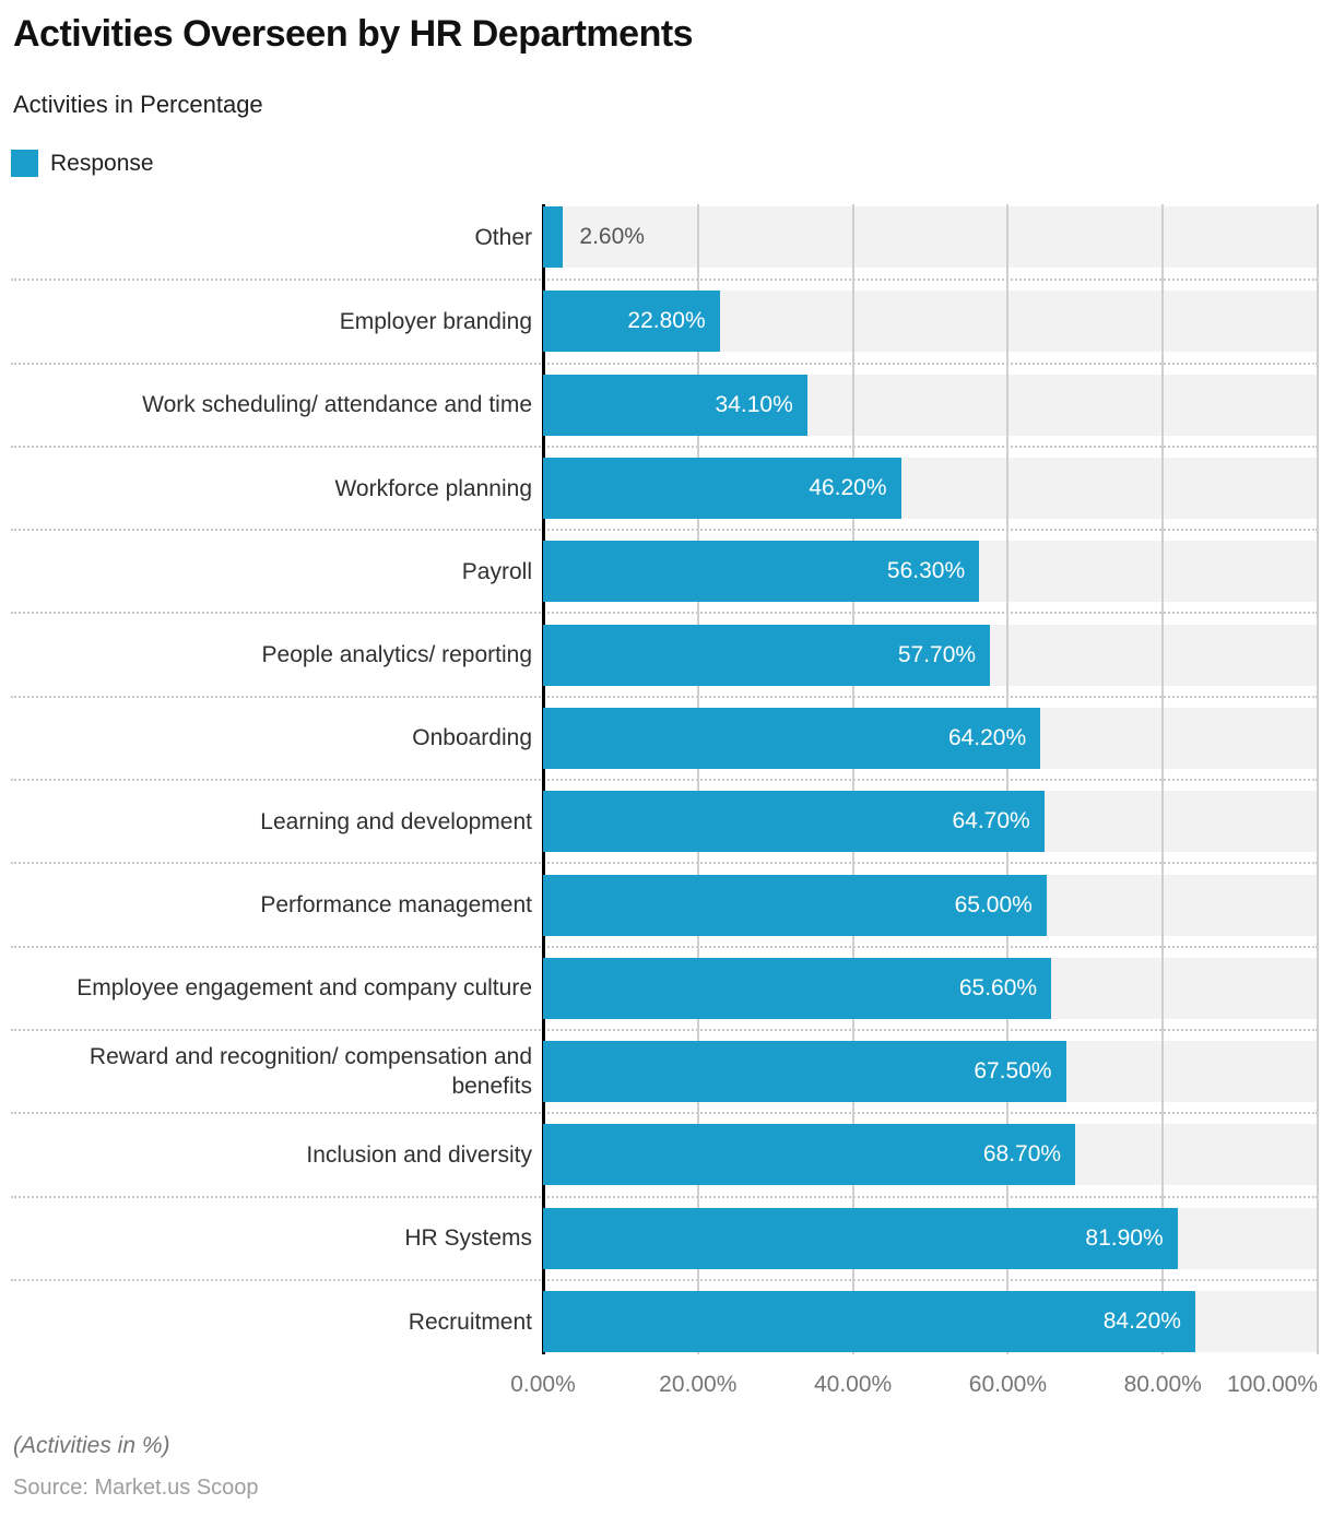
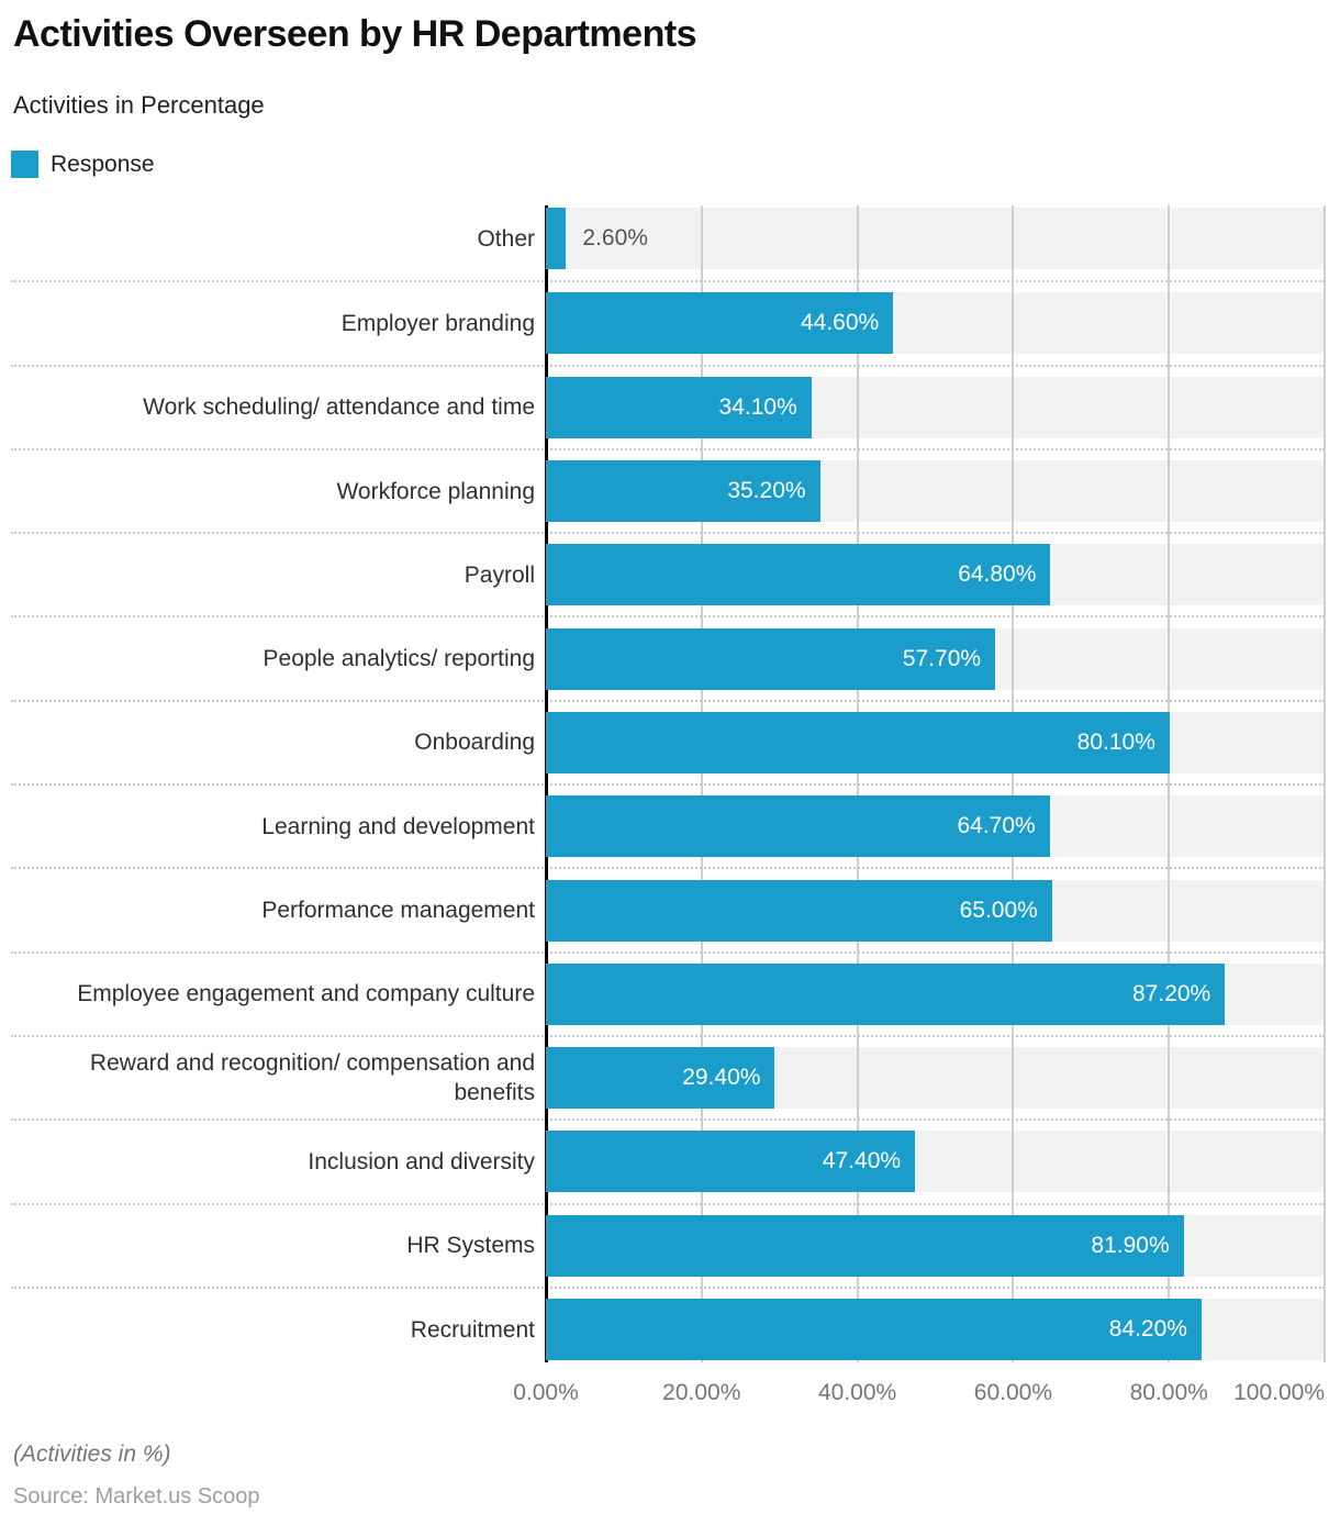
Employer branding: 22.80% -> 44.60%
Workforce planning: 46.20% -> 35.20%
Payroll: 56.30% -> 64.80%
Onboarding: 64.20% -> 80.10%
Employee engagement and company culture: 65.60% -> 87.20%
Reward and recognition/ compensation and benefits: 67.50% -> 29.40%
Inclusion and diversity: 68.70% -> 47.40%
